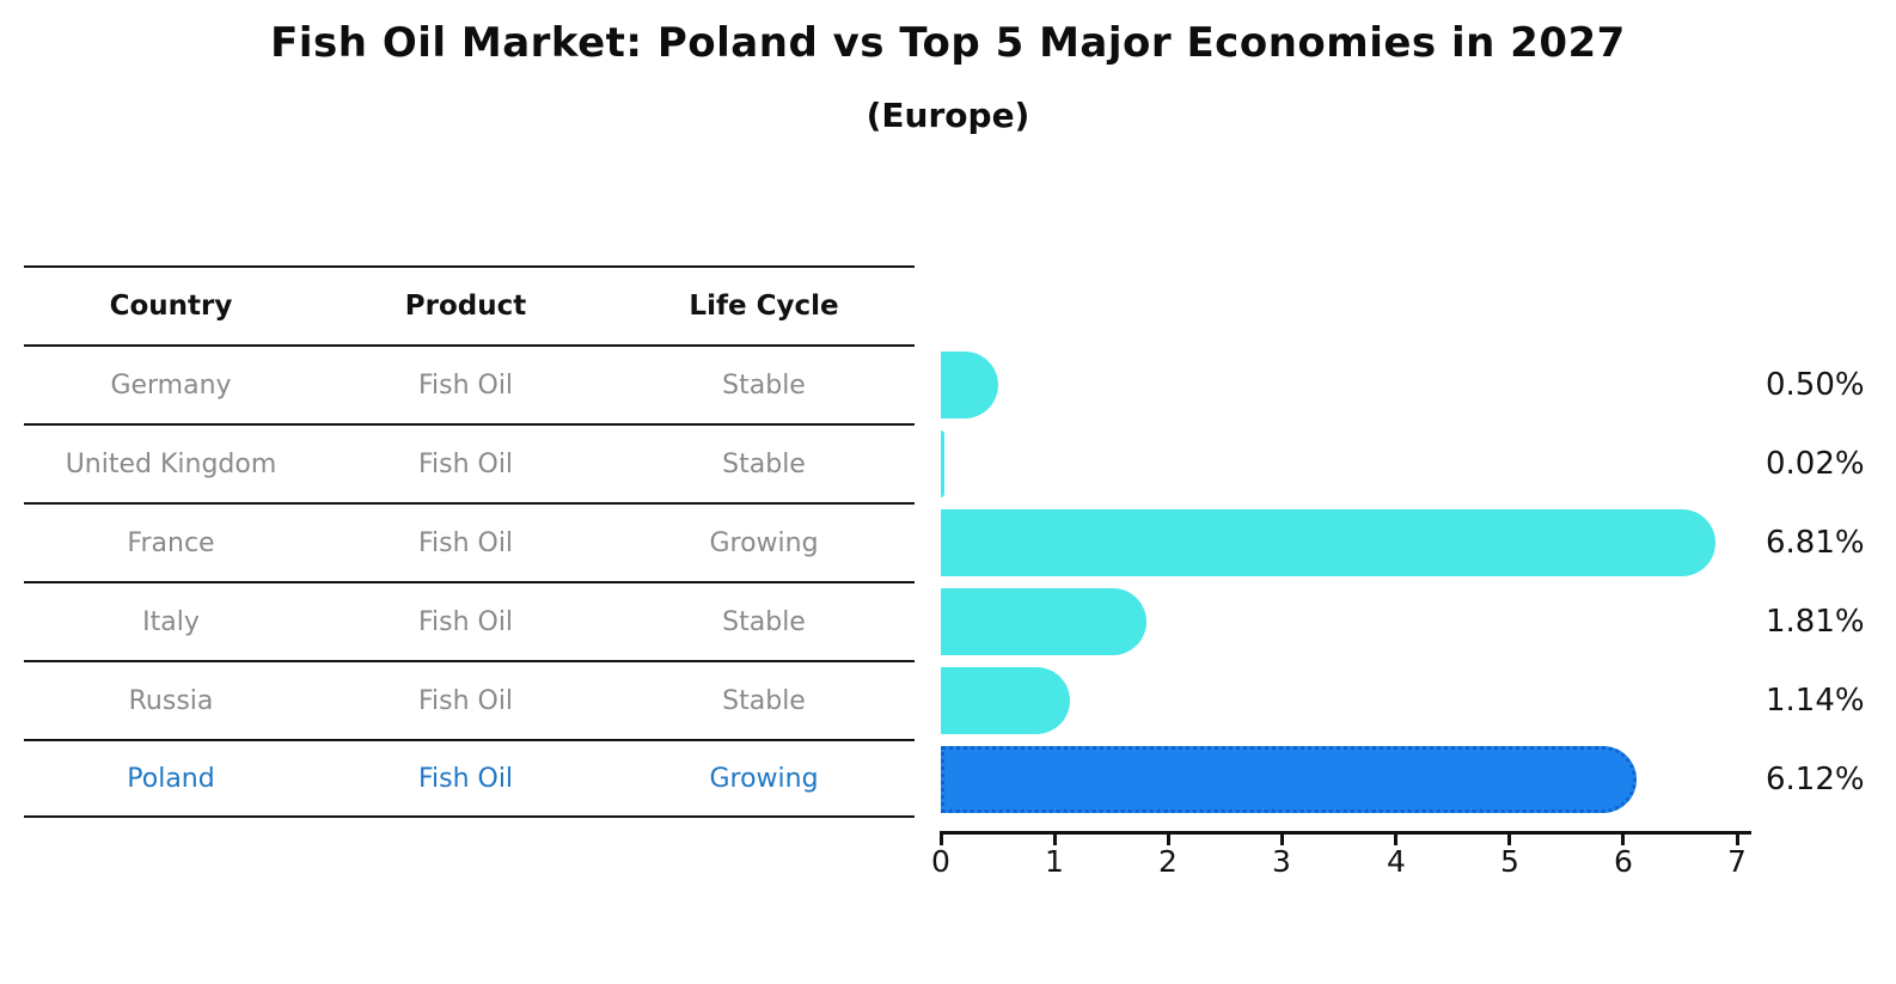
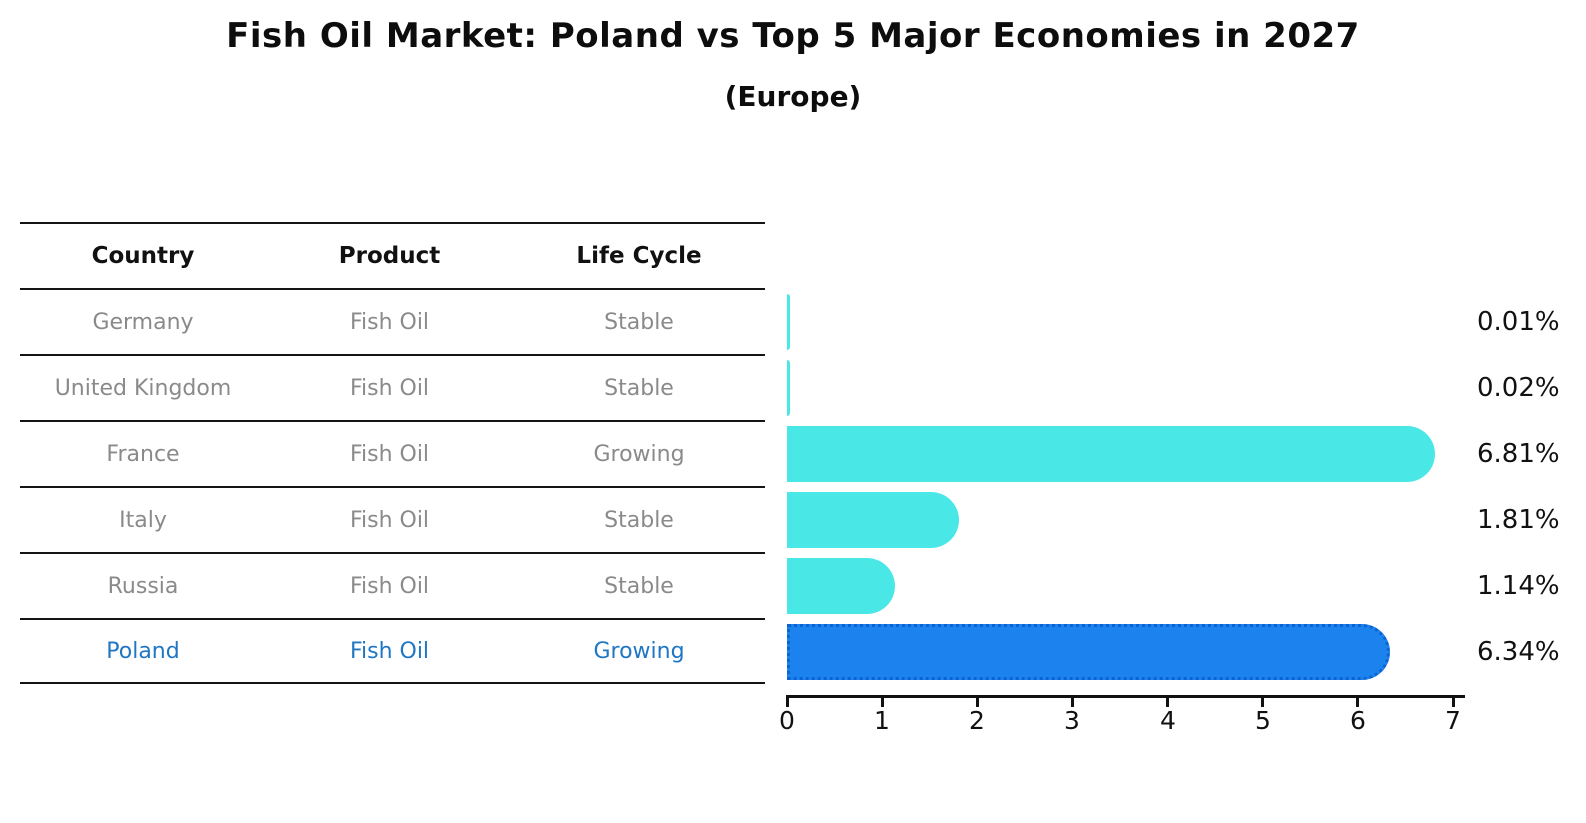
Germany: 0.50% -> 0.01%
Poland: 6.12% -> 6.34%
